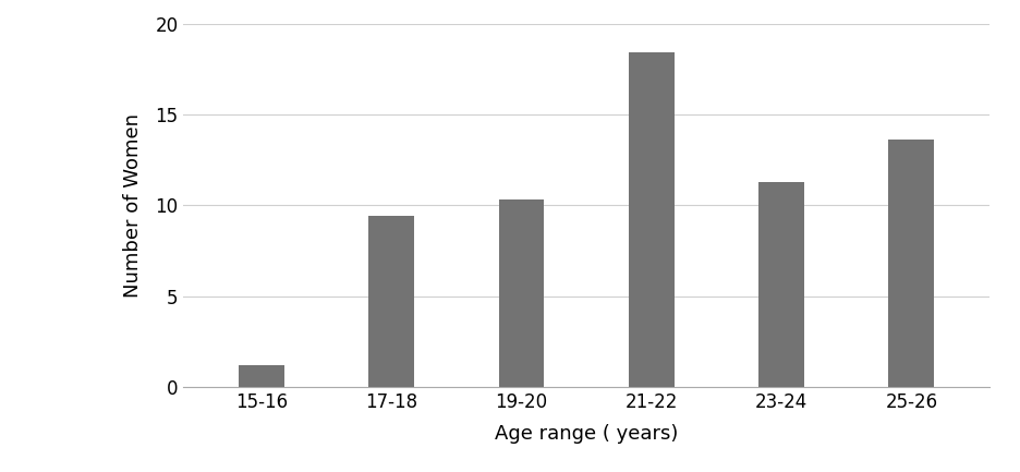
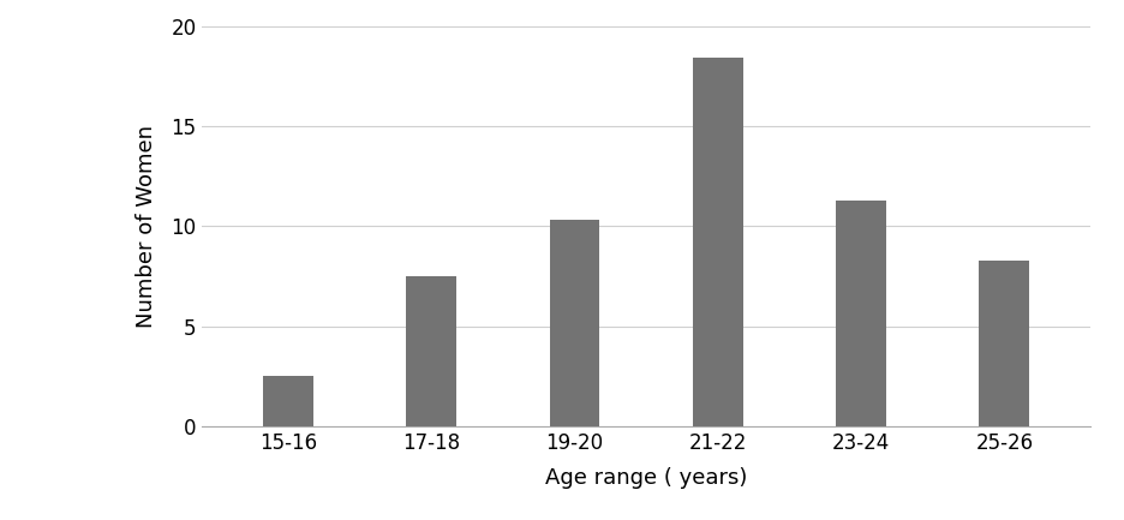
15-16: 1.2 -> 2.5
17-18: 9.4 -> 7.5
25-26: 13.6 -> 8.3
